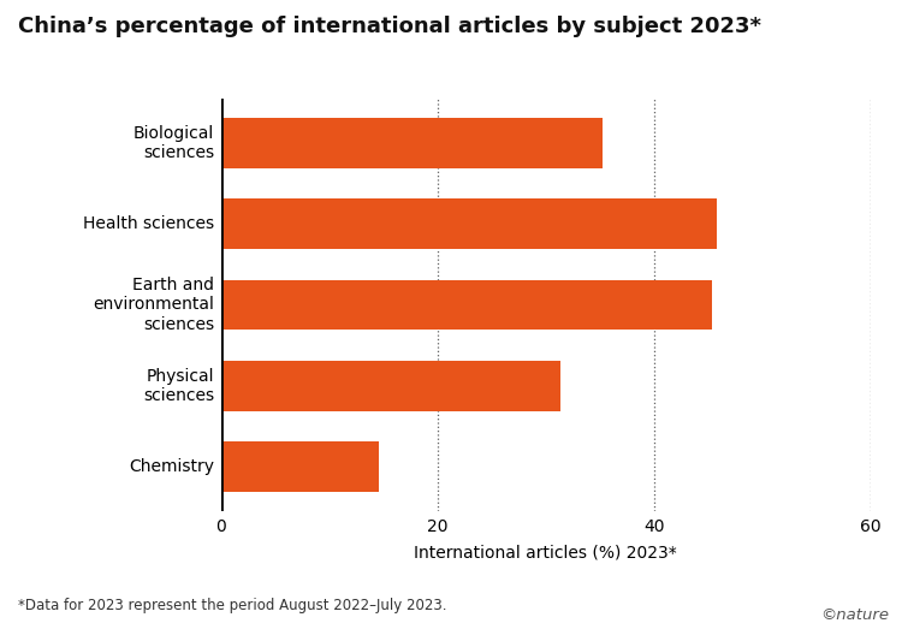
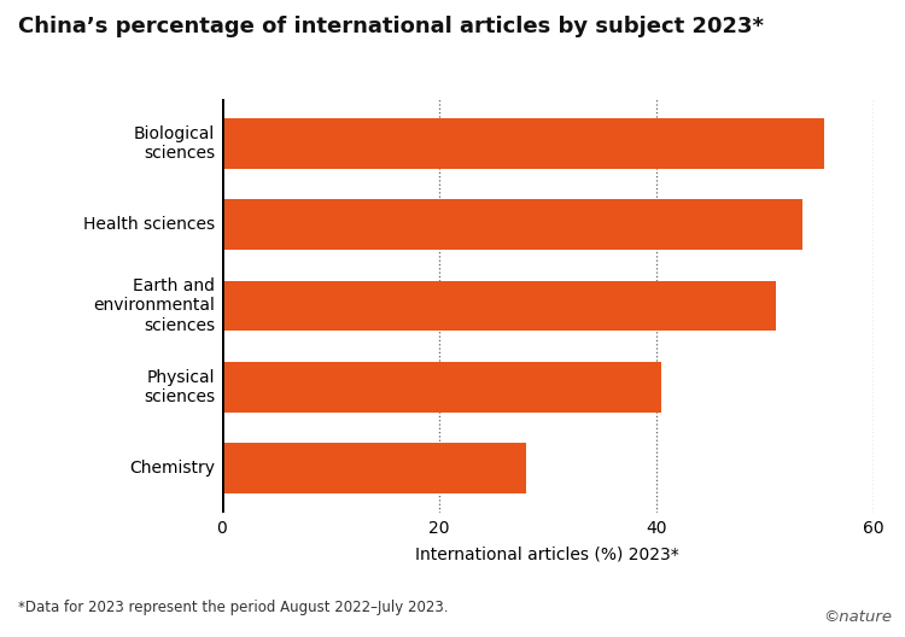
Biological sciences: 35.2 -> 55.5
Health sciences: 45.8 -> 53.5
Earth and environmental sciences: 45.4 -> 51.0
Physical sciences: 31.4 -> 40.5
Chemistry: 14.6 -> 28.0
